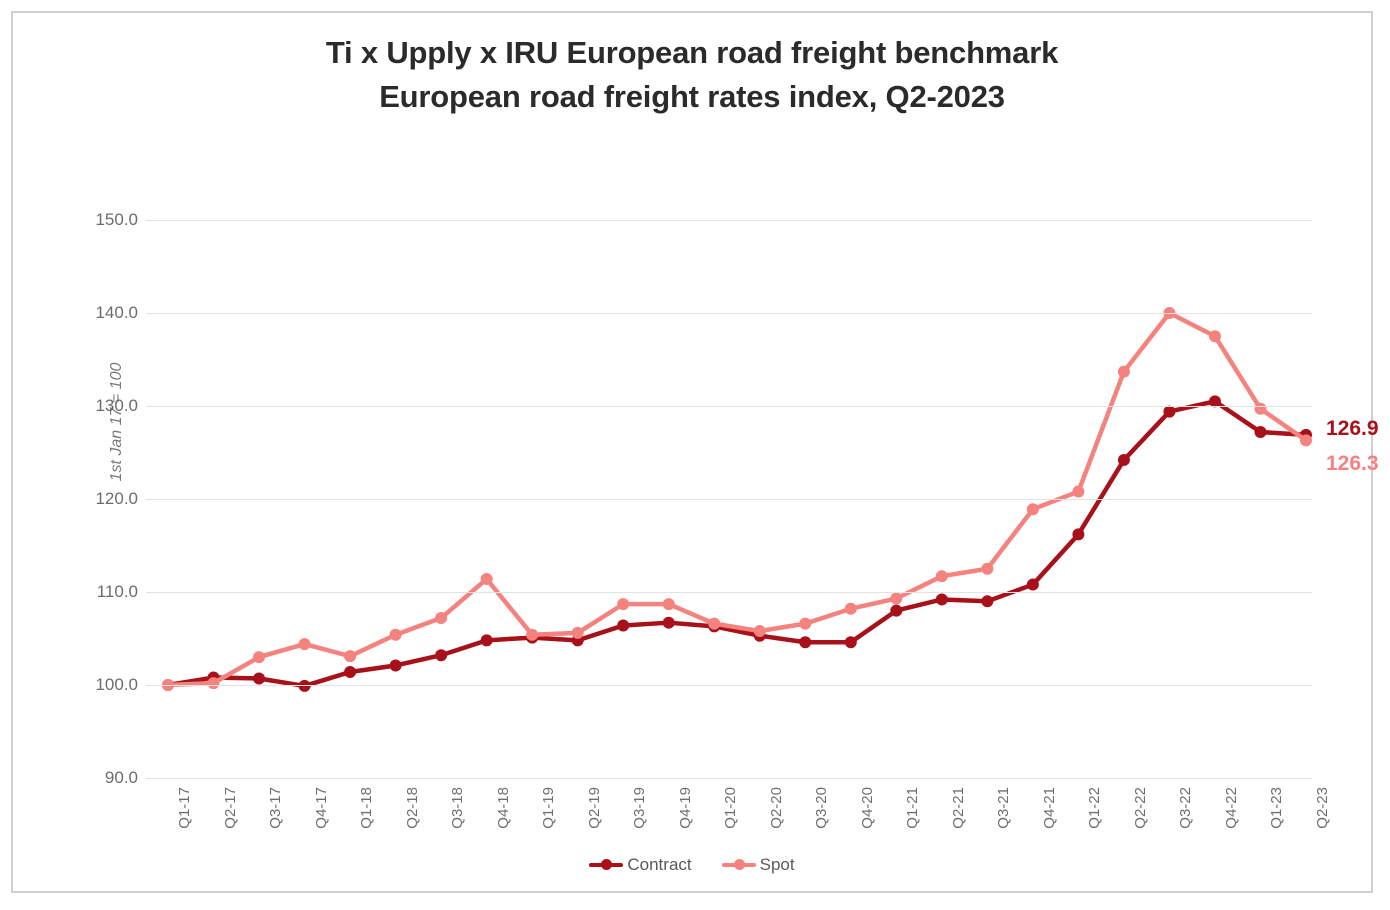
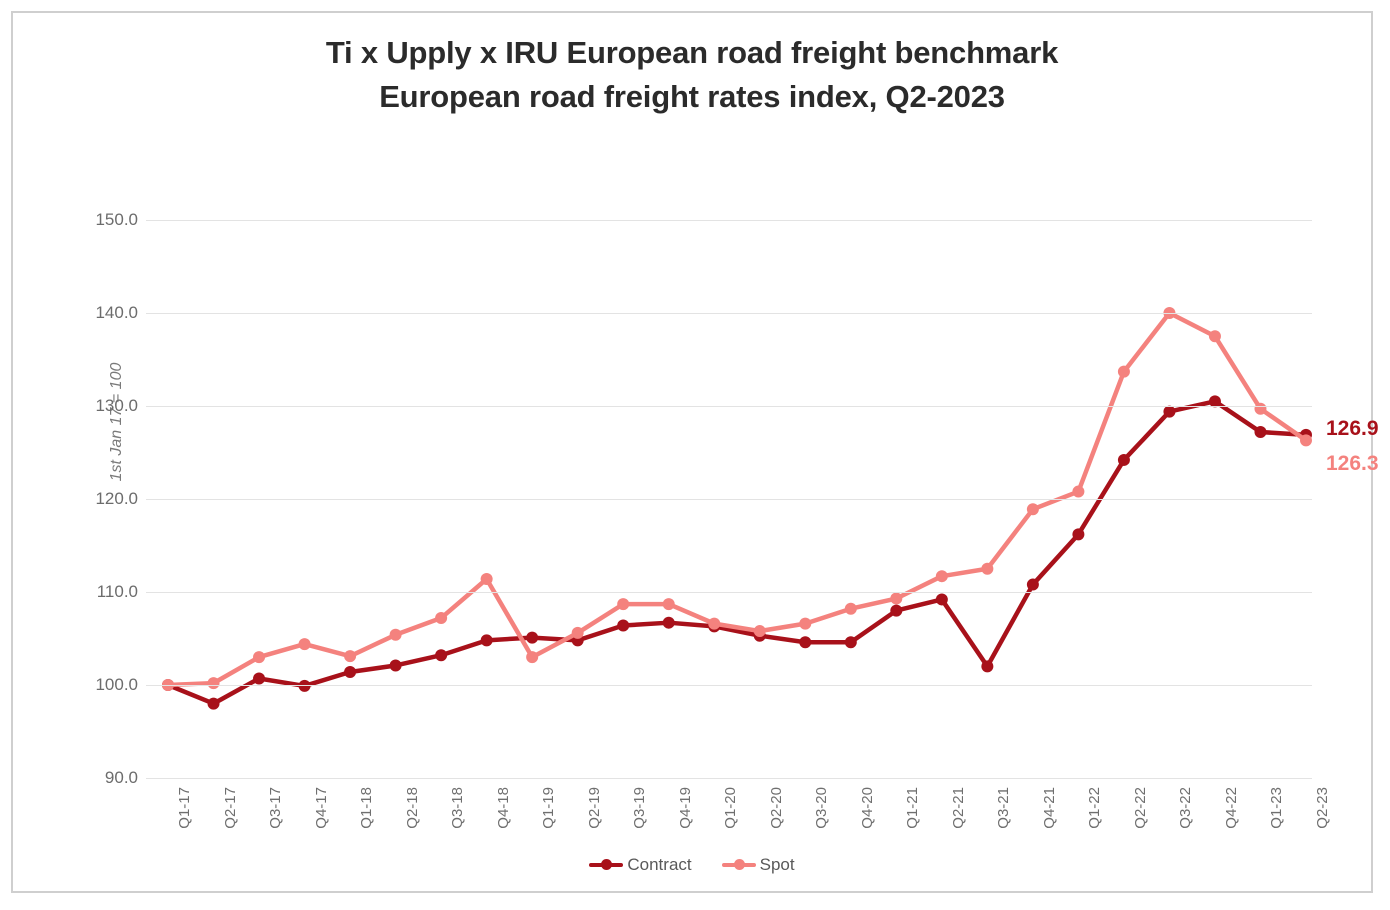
Contract/Q2-17: 101 -> 98
Spot/Q1-19: 105 -> 103
Contract/Q3-21: 109 -> 102
